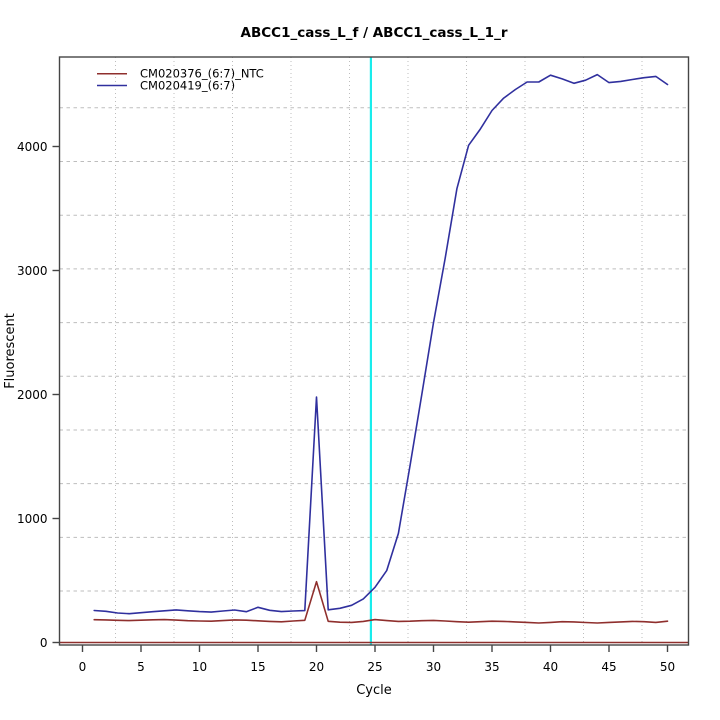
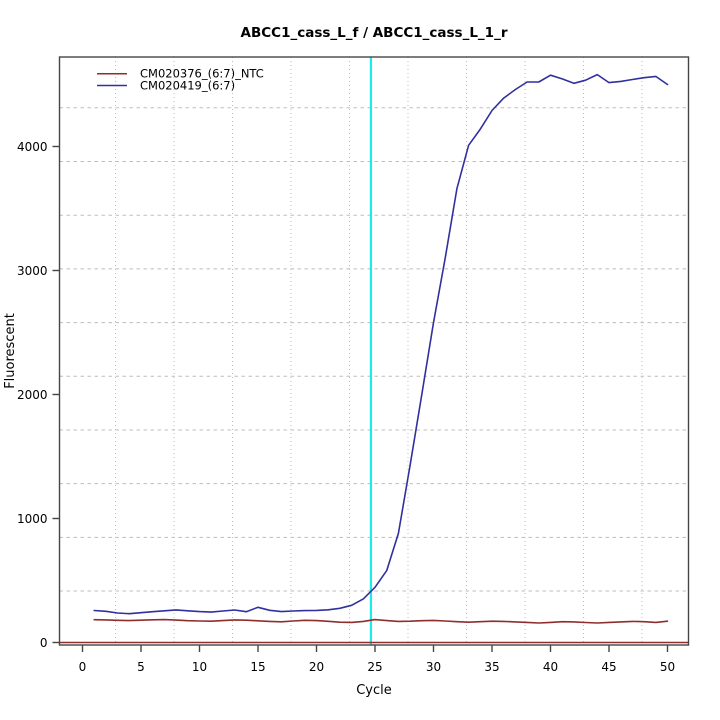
CM020376_(6:7)_NTC/20: 490 -> 180
CM020419_(6:7)/20: 1980 -> 260
